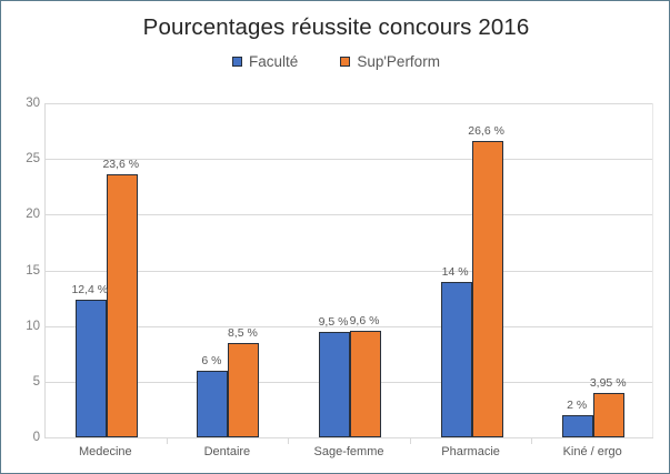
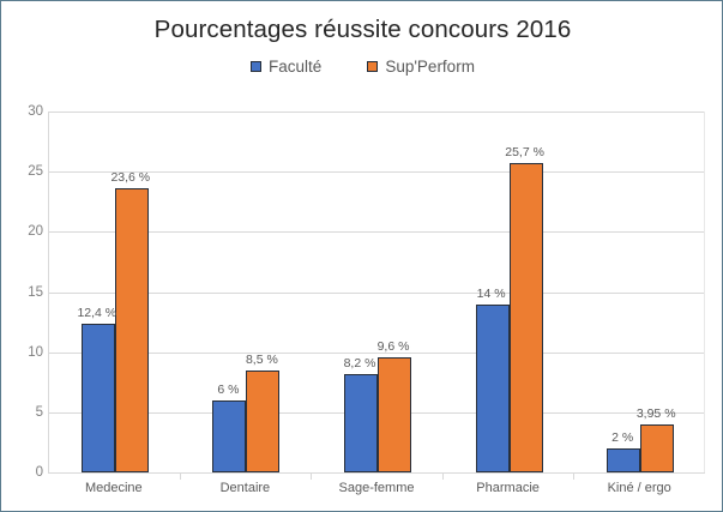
Faculté/Sage-femme: 9,5 -> 8,2
Sup'Perform/Pharmacie: 26,6 -> 25,7
